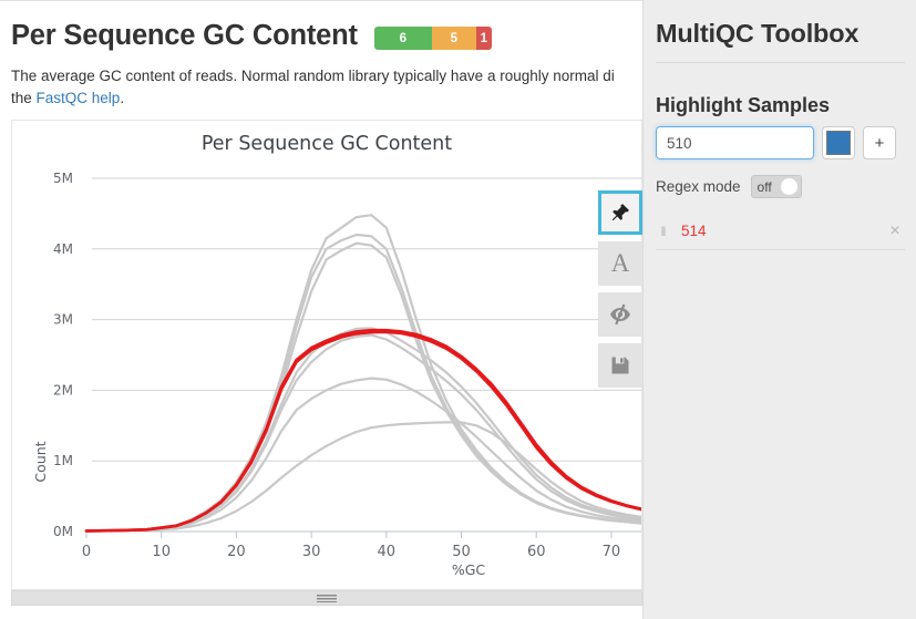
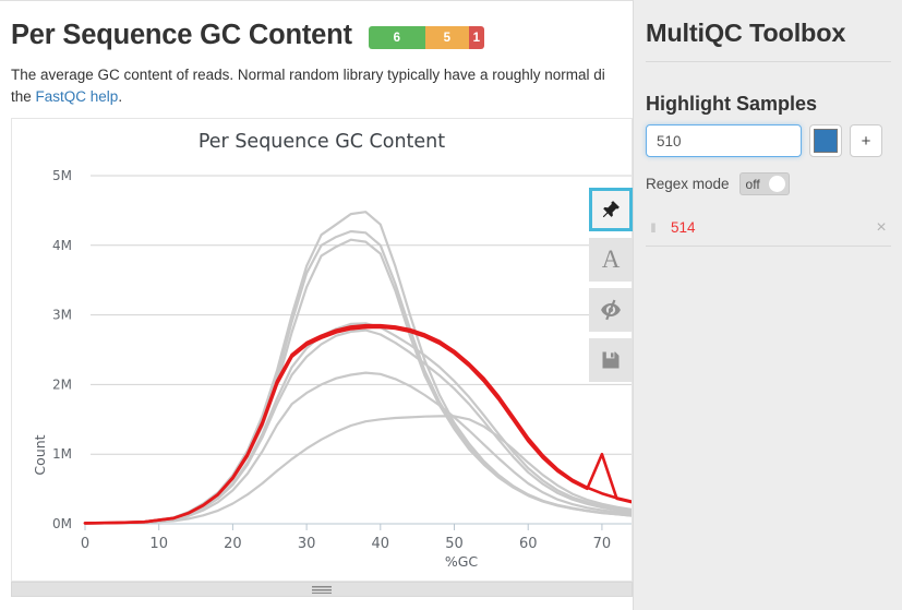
514/70: 0.4M -> 1.0M
